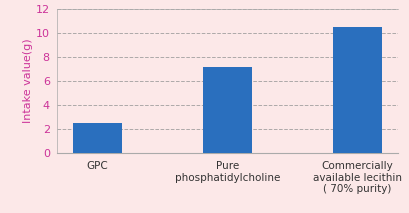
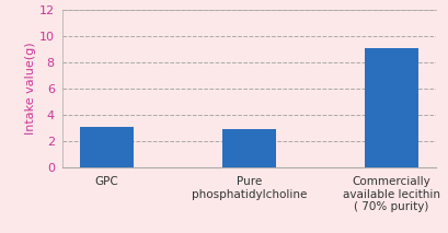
GPC: 2.5 -> 3.1
Pure phosphatidylcholine: 7.1 -> 2.9
Commercially available lecithin ( 70% purity): 10.5 -> 9.1
